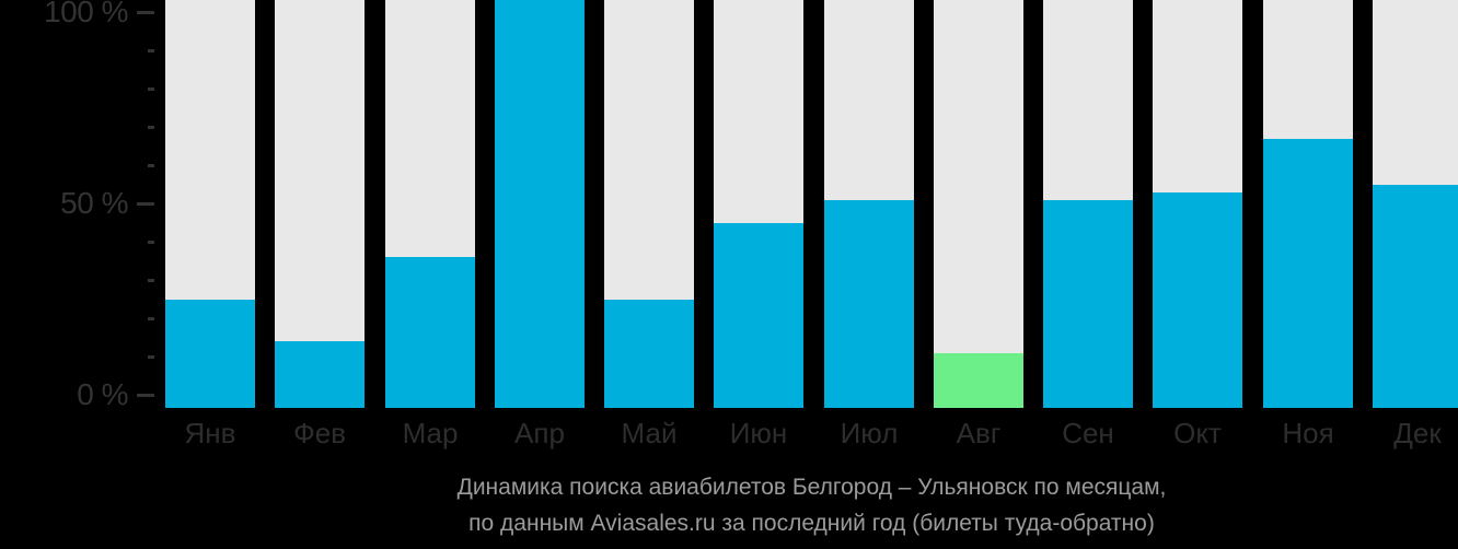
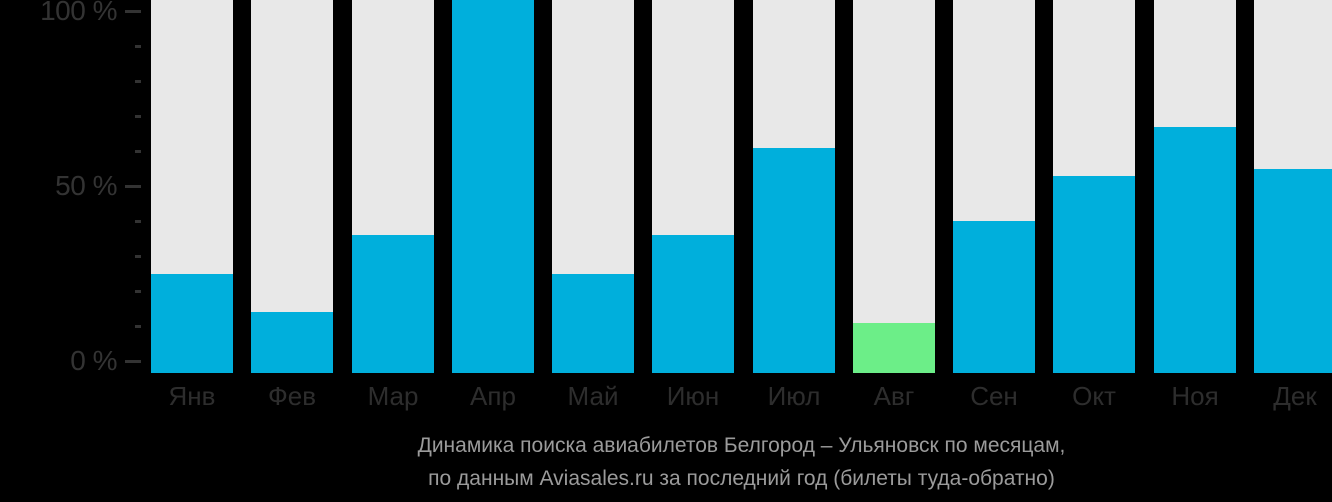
Июн: 45% -> 36%
Июл: 51% -> 61%
Сен: 51% -> 40%
